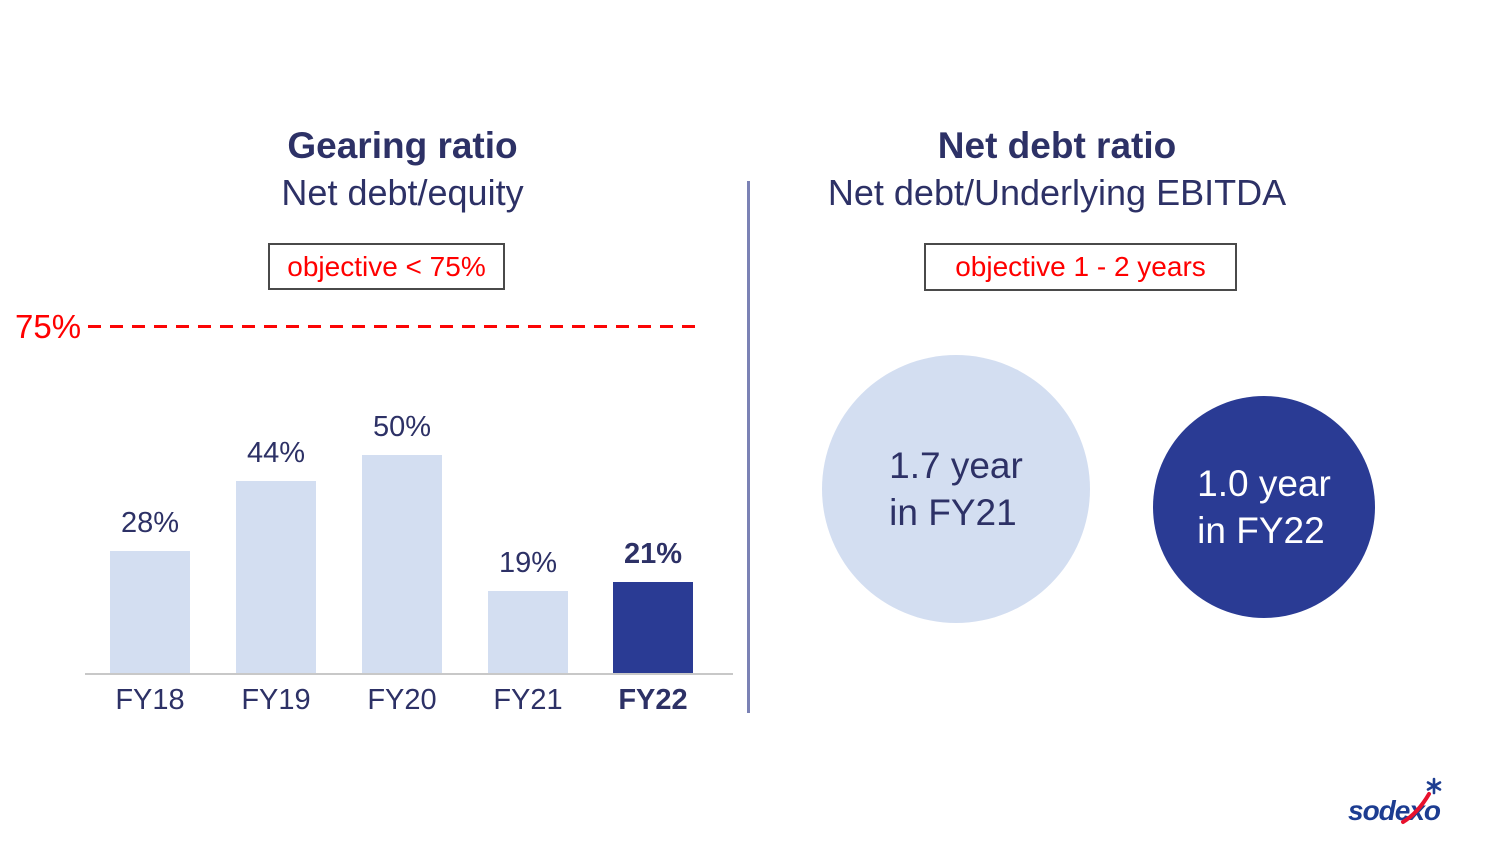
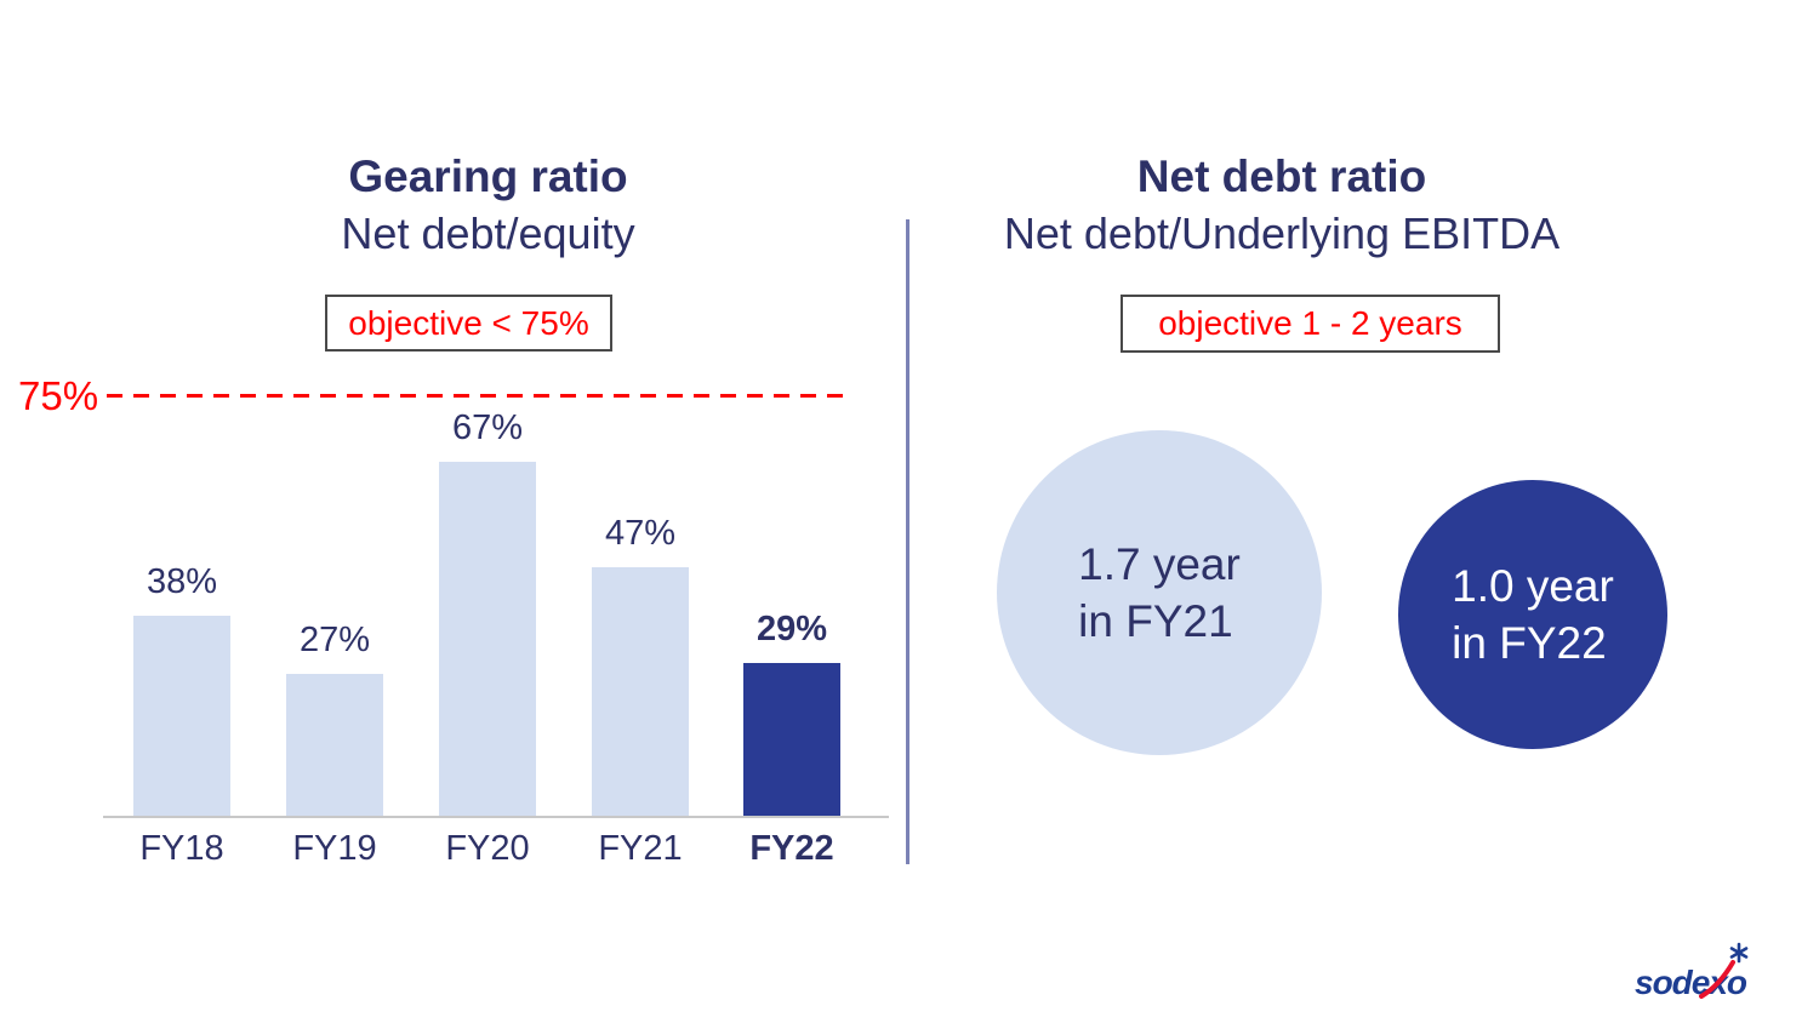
Gearing ratio/FY18: 28% -> 38%
Gearing ratio/FY19: 44% -> 27%
Gearing ratio/FY20: 50% -> 67%
Gearing ratio/FY21: 19% -> 47%
Gearing ratio/FY22: 21% -> 29%
